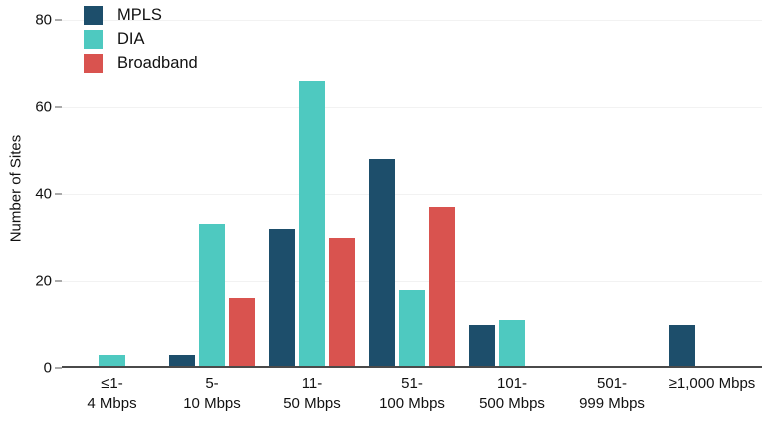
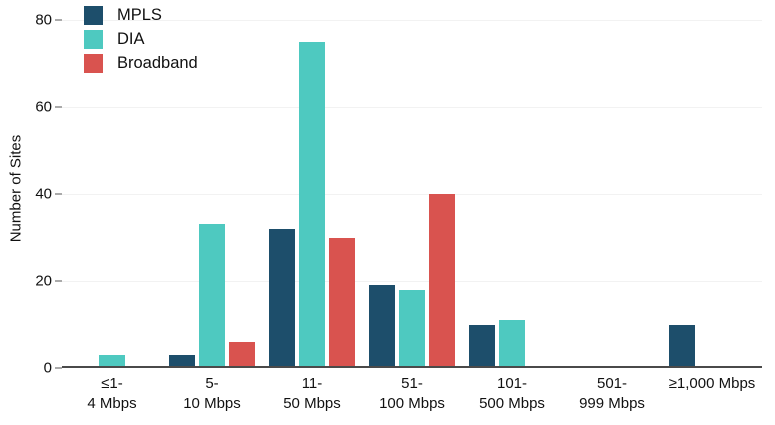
Broadband/5- 10 Mbps: 16 -> 6
DIA/11- 50 Mbps: 66 -> 75
MPLS/51- 100 Mbps: 48 -> 19
Broadband/51- 100 Mbps: 37 -> 40
